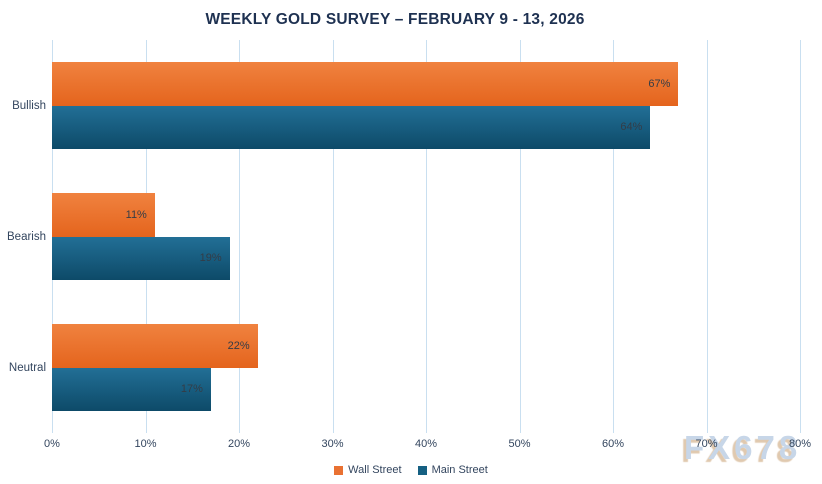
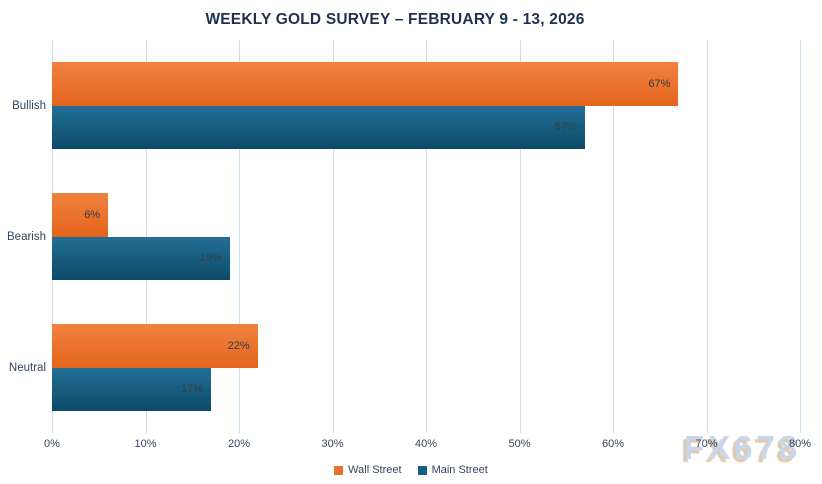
Main Street/Bullish: 64% -> 57%
Wall Street/Bearish: 11% -> 6%
